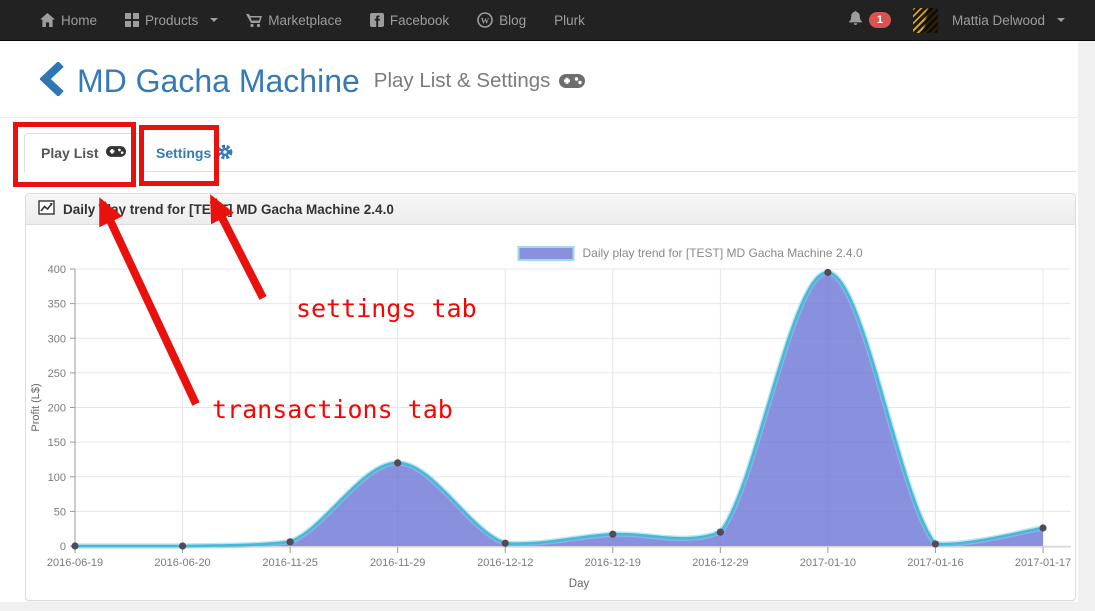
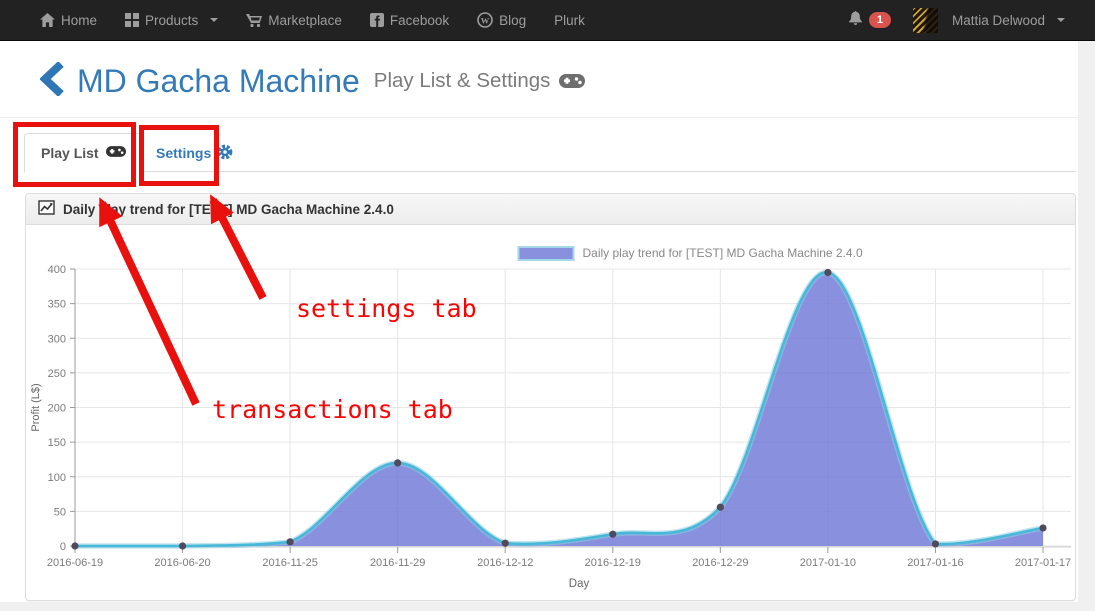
2016-12-29: 20 -> 60
